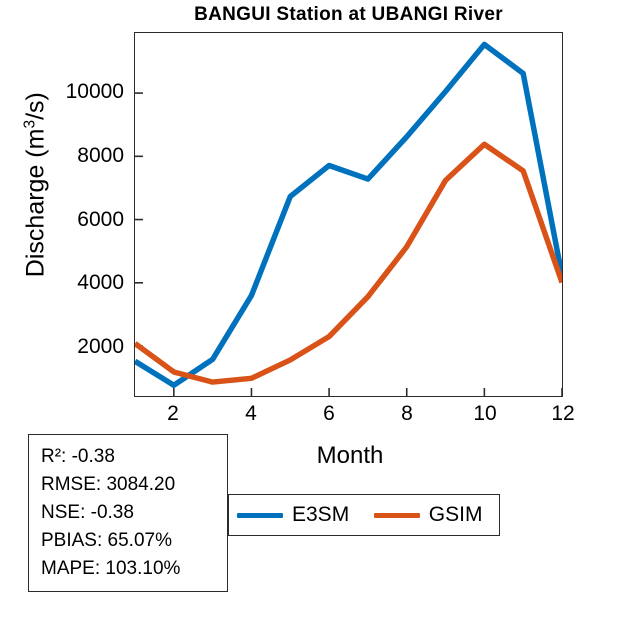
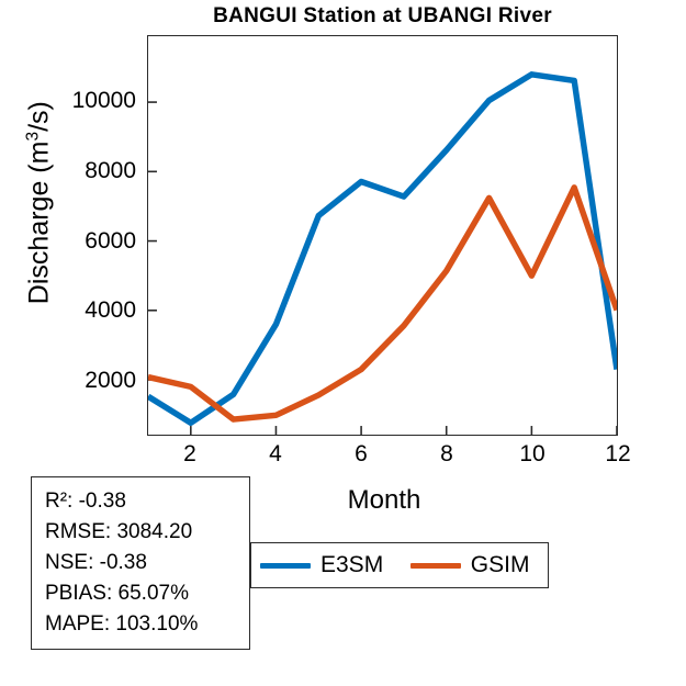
GSIM/2: 1200 -> 1800
E3SM/10: 11500 -> 10800
GSIM/10: 8400 -> 5000
E3SM/12: 4200 -> 2300
